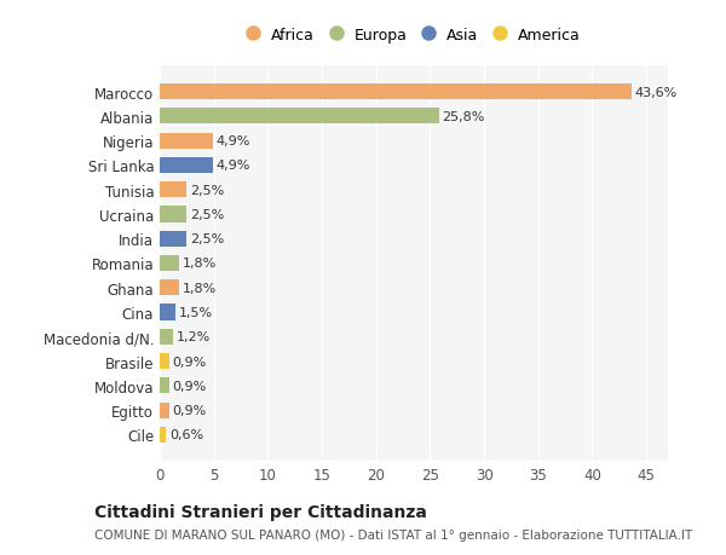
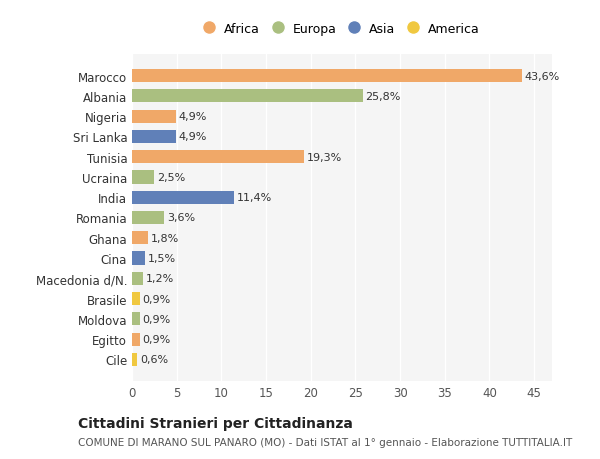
Tunisia: 2,5% -> 19,3%
India: 2,5% -> 11,4%
Romania: 1,8% -> 3,6%
